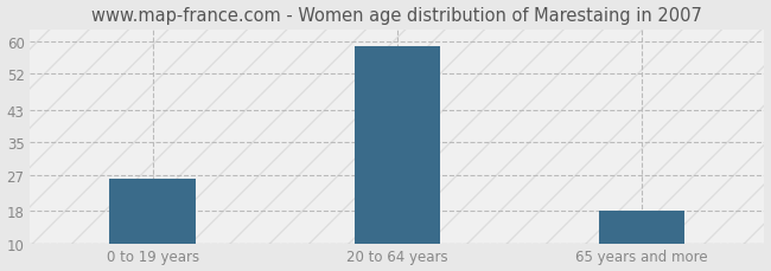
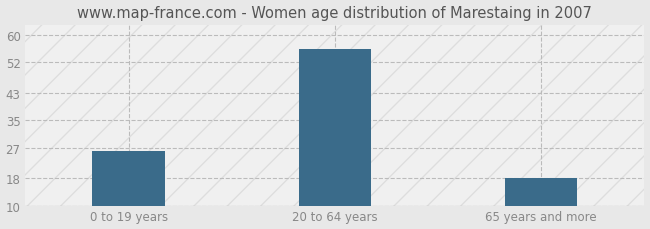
20 to 64 years: 59 -> 56
